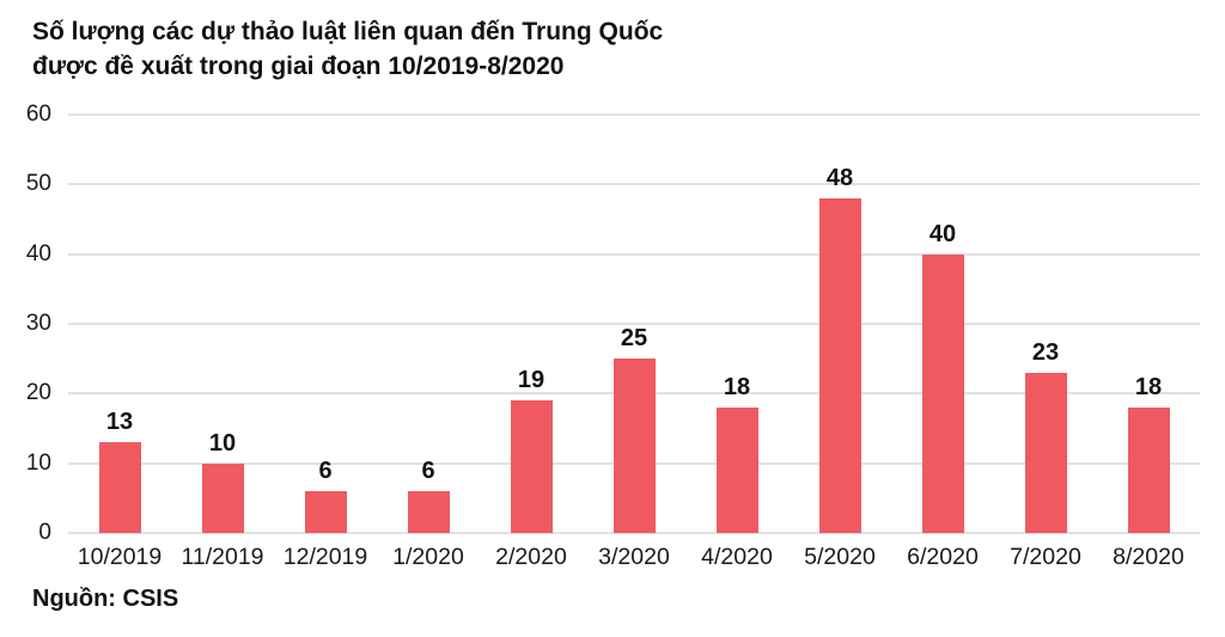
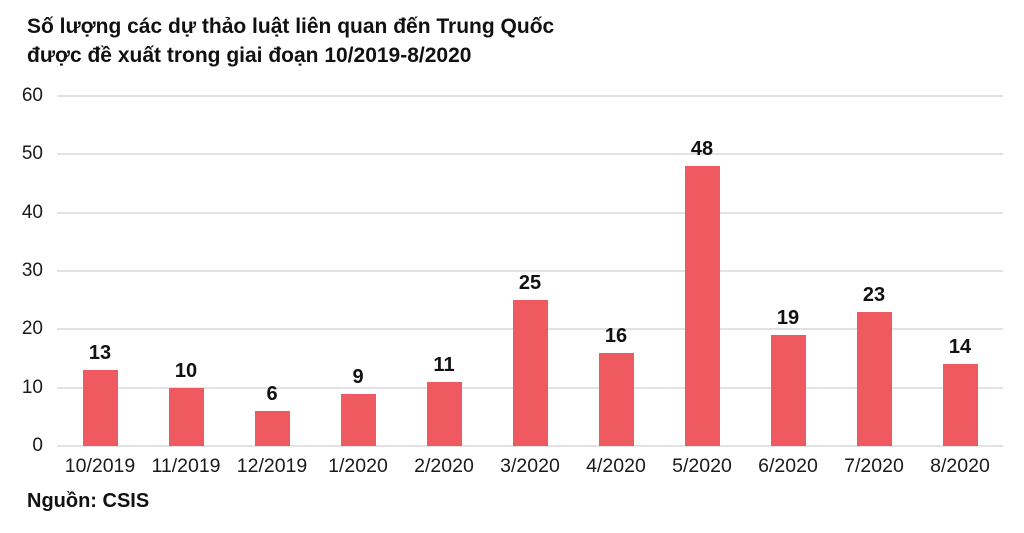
1/2020: 6 -> 9
2/2020: 19 -> 11
4/2020: 18 -> 16
6/2020: 40 -> 19
8/2020: 18 -> 14
